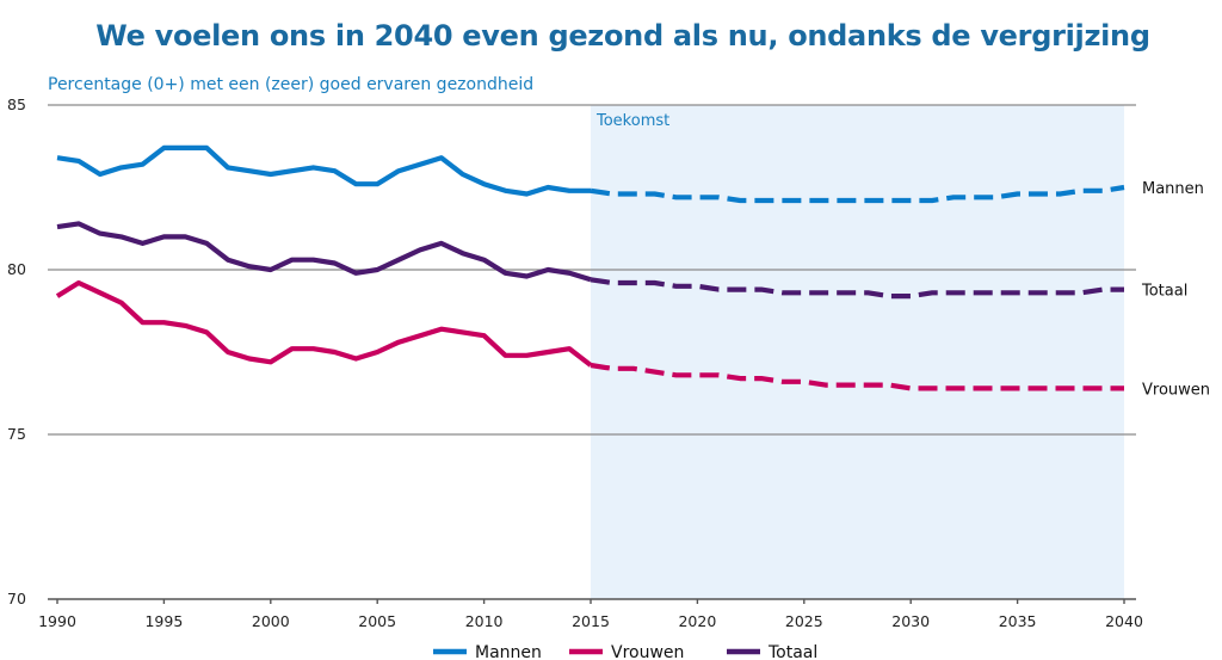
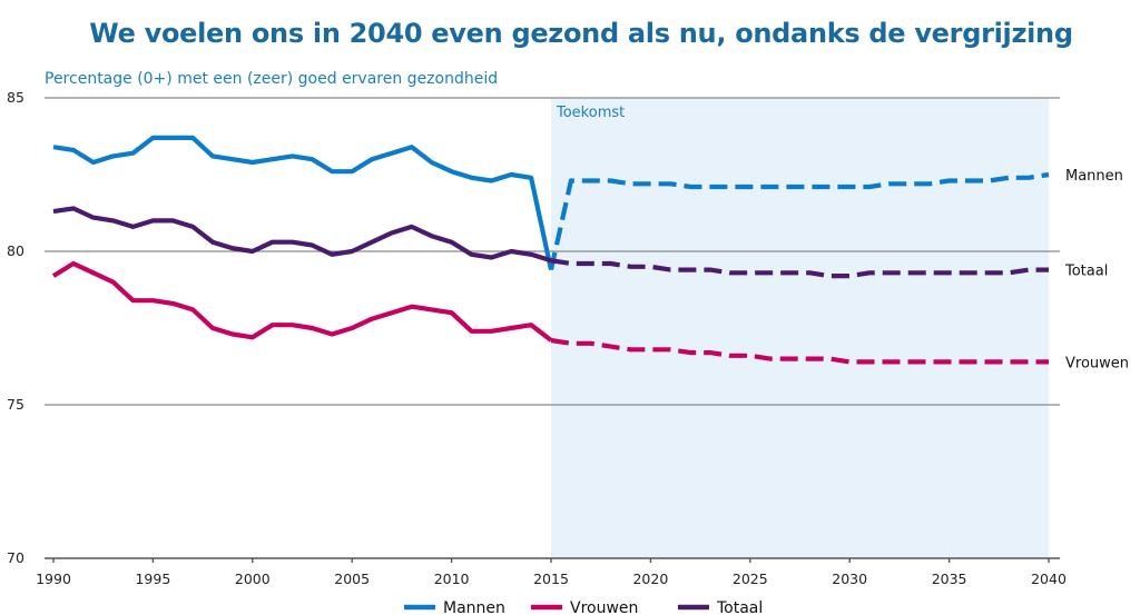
Mannen/2015: 82.4 -> 79.4
